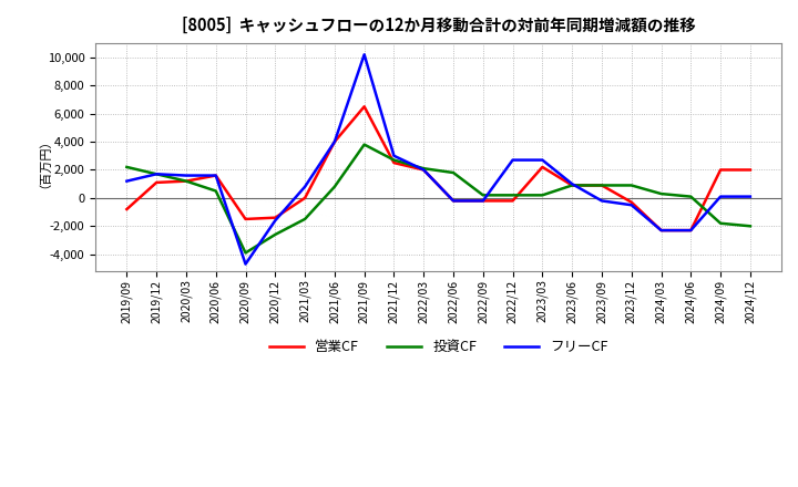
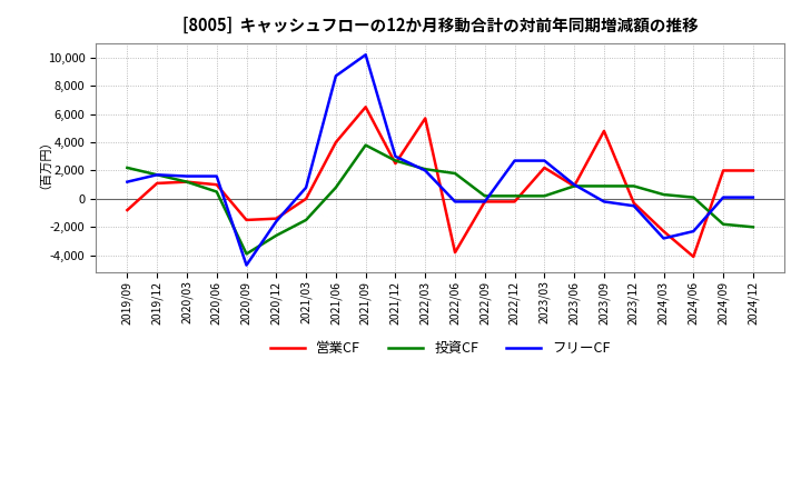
営業CF/2020/06: 1,600 -> 1,000
フリーCF/2021/06: 4,000 -> 8,700
営業CF/2022/03: 2,000 -> 5,700
営業CF/2022/06: -200 -> -3,800
営業CF/2023/09: 900 -> 4,800
フリーCF/2024/03: -2,300 -> -2,800
営業CF/2024/06: -2,300 -> -4,100
